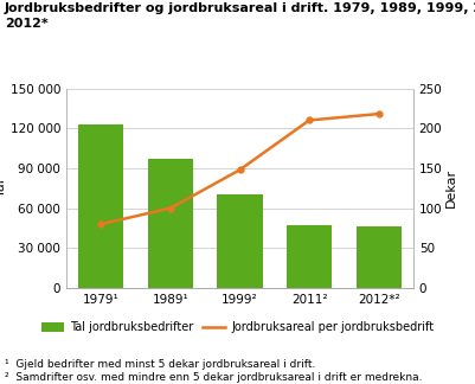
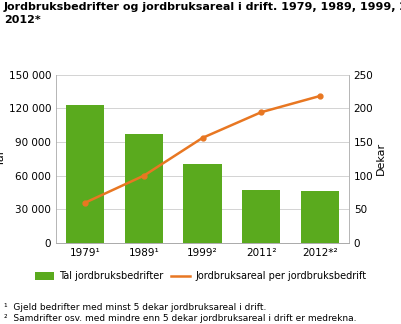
Jordbruksareal per jordbruksbedrift/1979¹: 80 -> 60
Jordbruksareal per jordbruksbedrift/1999²: 148 -> 156
Jordbruksareal per jordbruksbedrift/2011²: 210 -> 194
